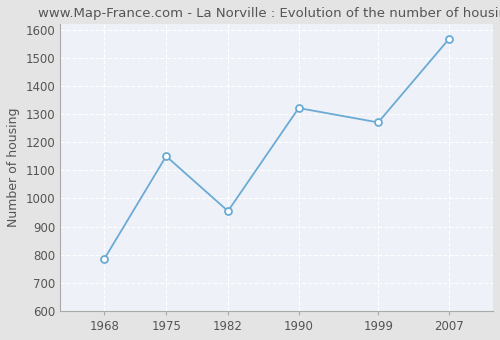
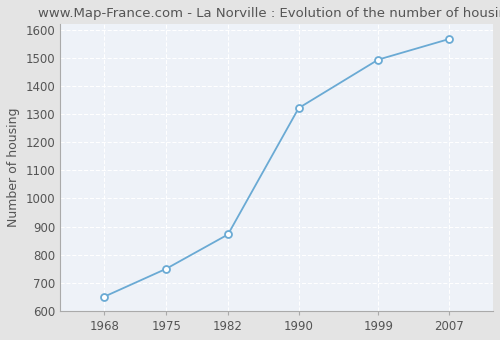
1968: 785 -> 651
1975: 1150 -> 750
1982: 955 -> 872
1999: 1270 -> 1493
